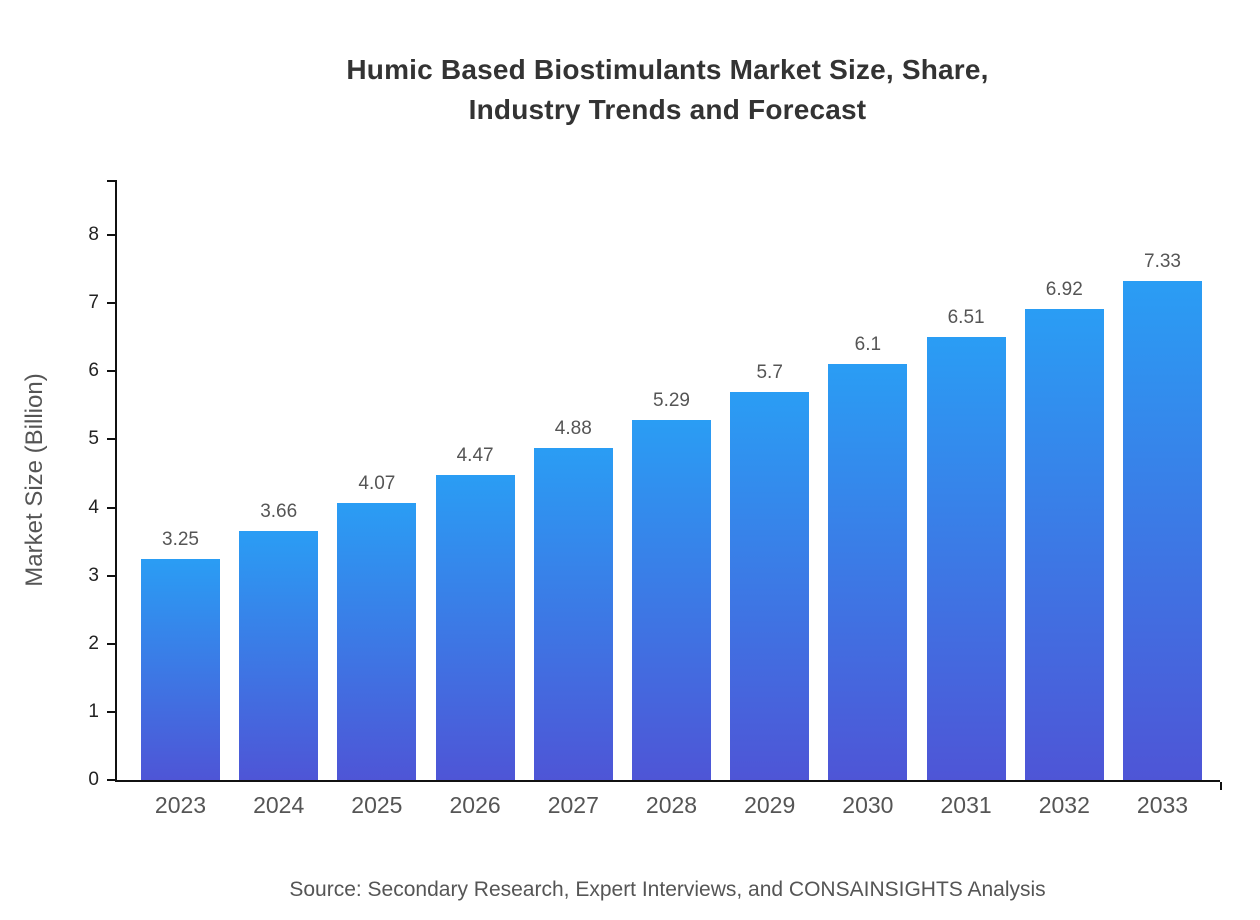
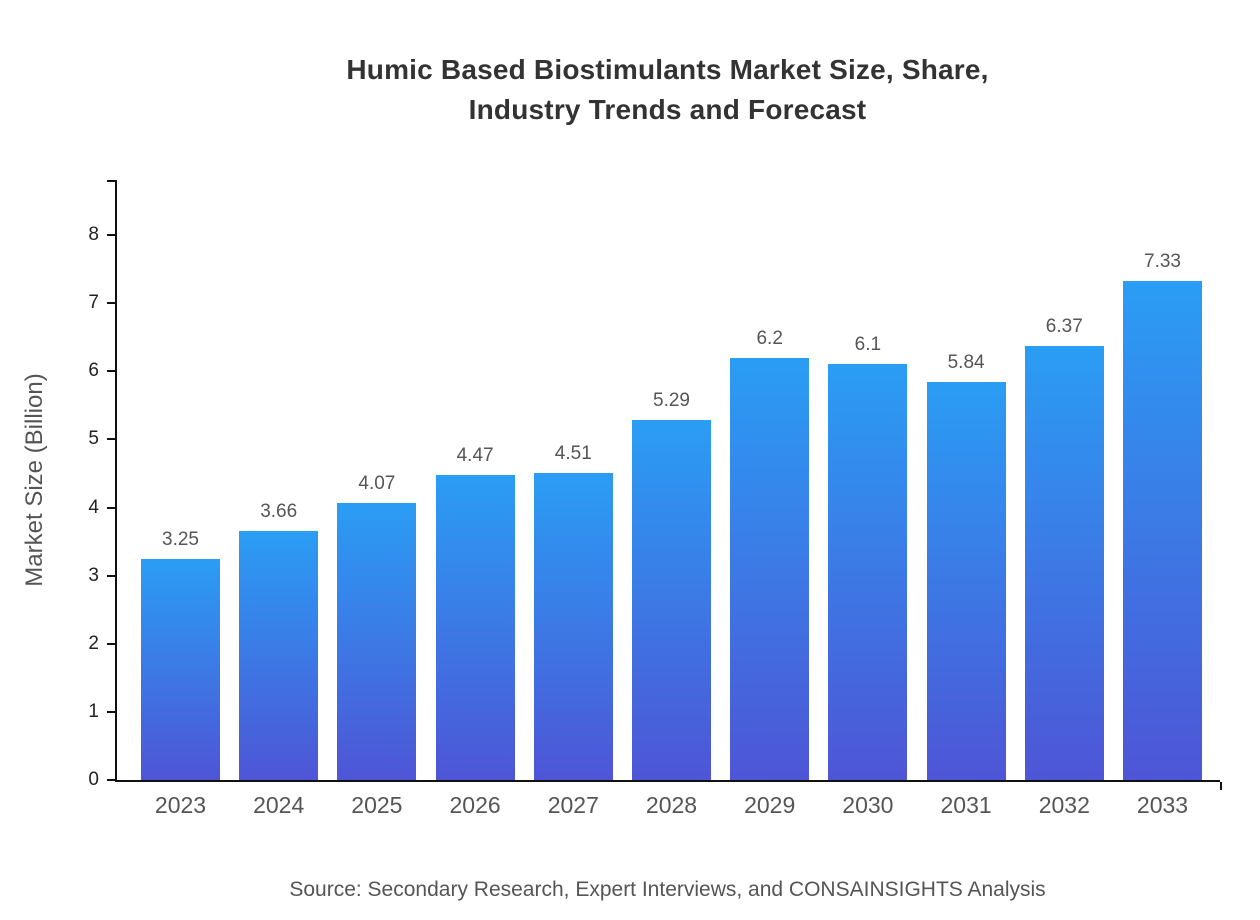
2027: 4.88 -> 4.51
2029: 5.7 -> 6.2
2031: 6.51 -> 5.84
2032: 6.92 -> 6.37
